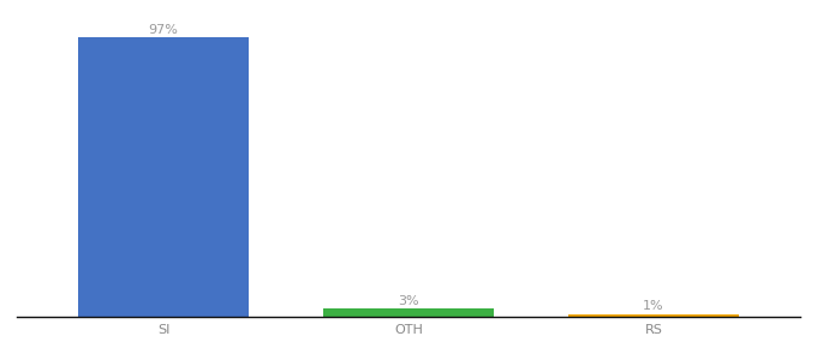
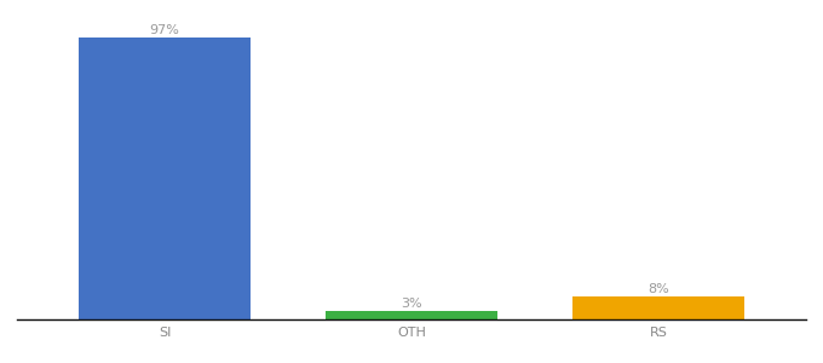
RS: 1% -> 8%
